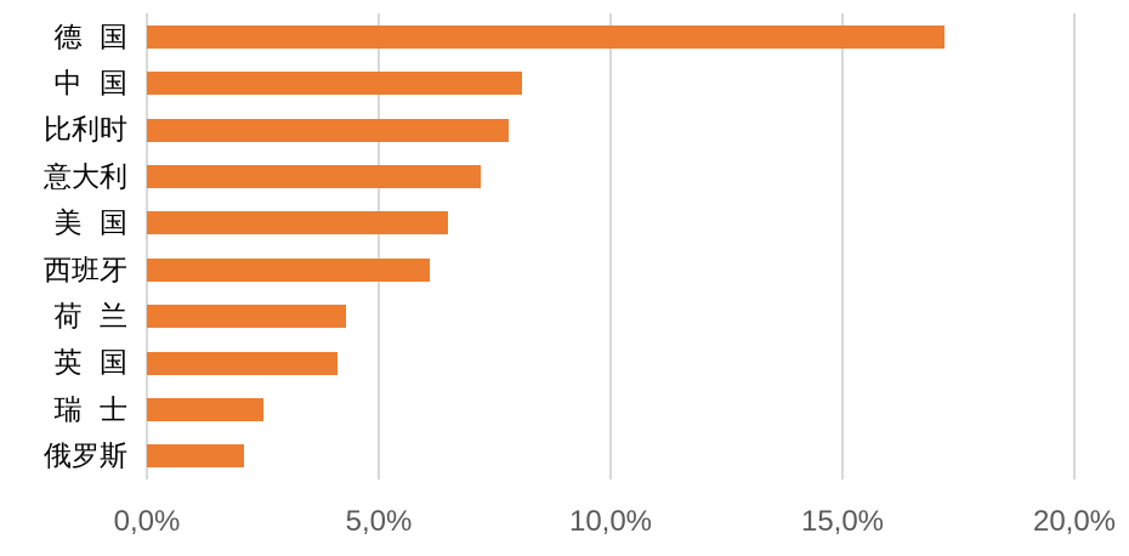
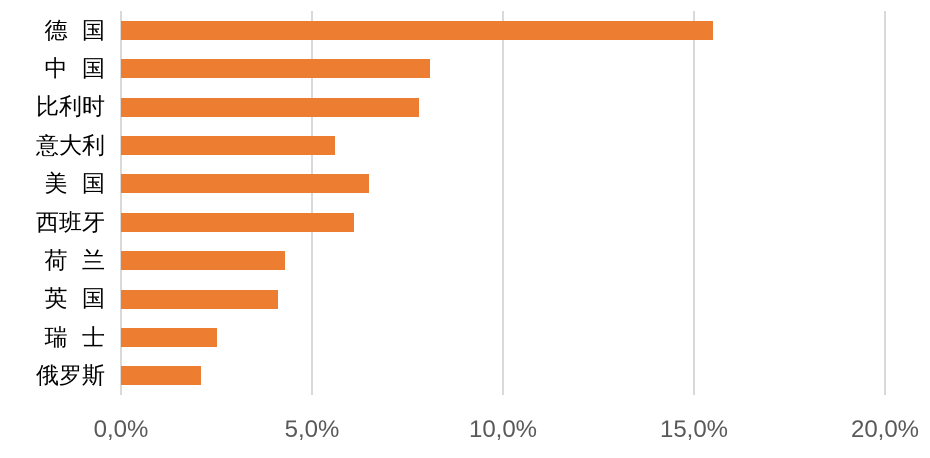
德国: 17,2% -> 15,5%
意大利: 7,2% -> 5,6%
